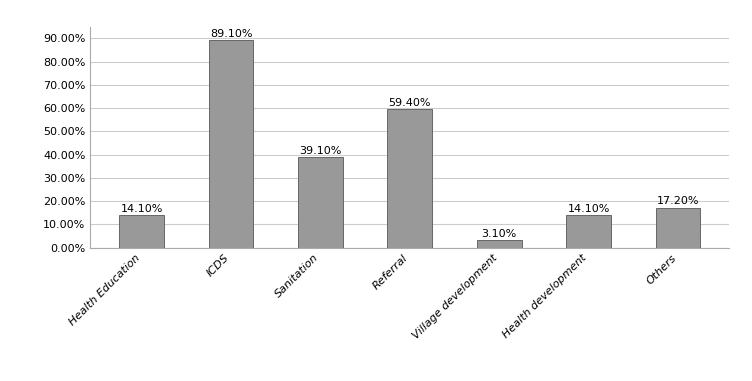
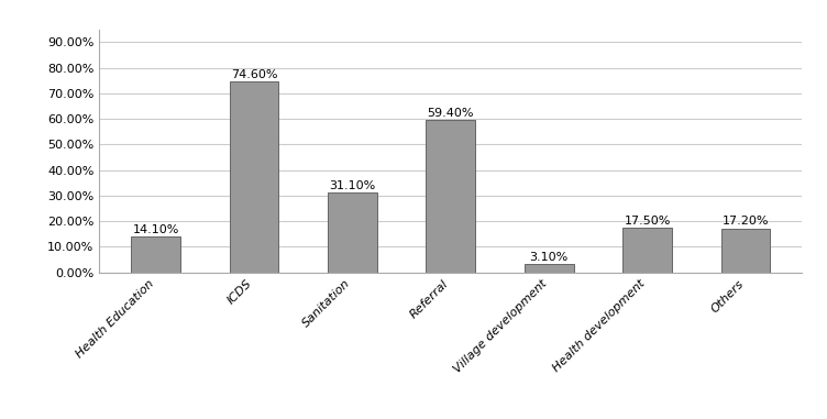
ICDS: 89.10% -> 74.60%
Sanitation: 39.10% -> 31.10%
Health development: 14.10% -> 17.50%
